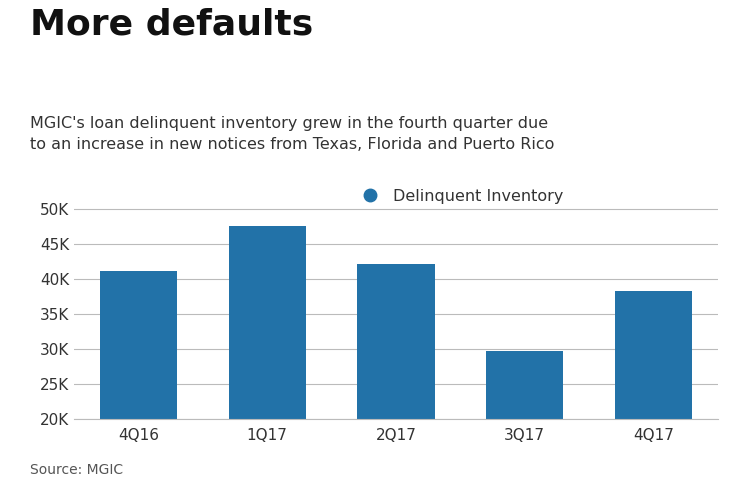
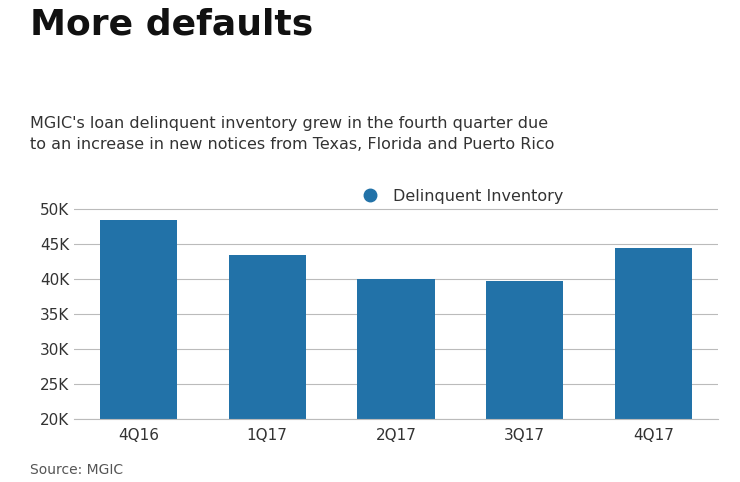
4Q16: 41.2K -> 48.5K
1Q17: 47.6K -> 43.5K
2Q17: 42.2K -> 40.0K
3Q17: 29.8K -> 39.8K
4Q17: 38.4K -> 44.5K
